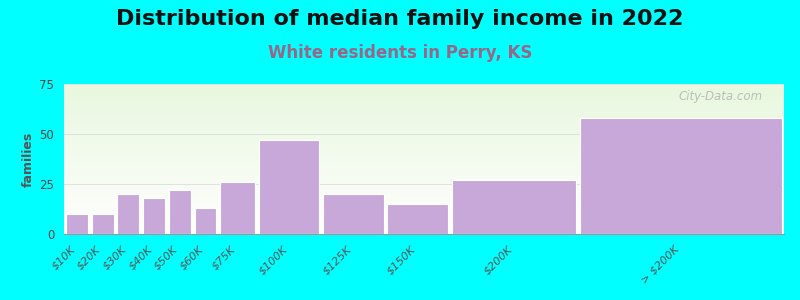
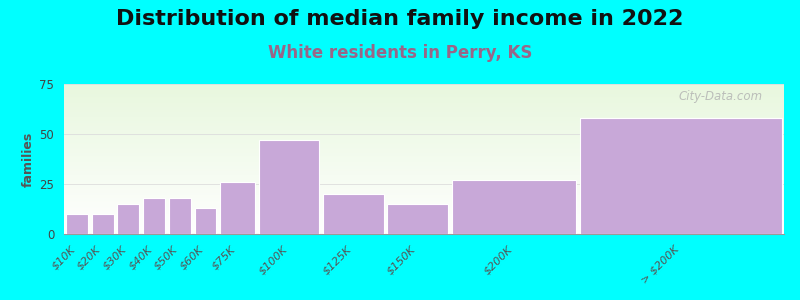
$30K: 20 -> 15
$50K: 22 -> 18
